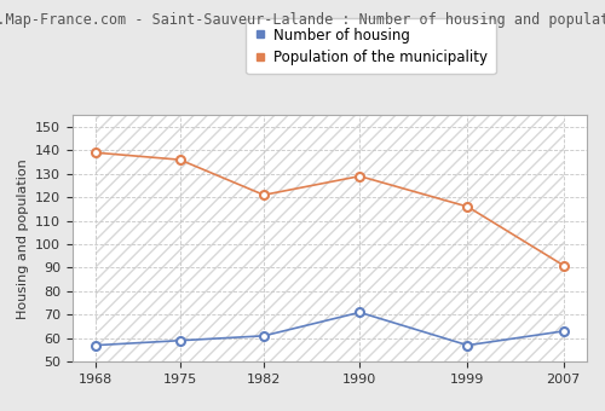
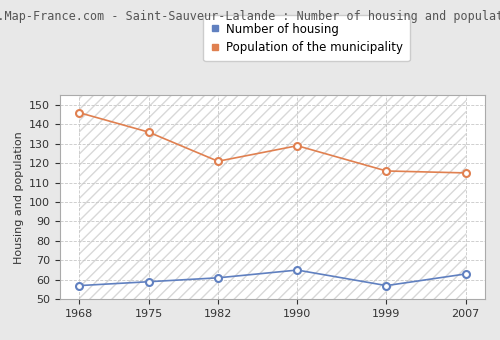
Population of the municipality/1968: 139 -> 146
Number of housing/1990: 71 -> 65
Population of the municipality/2007: 91 -> 115
